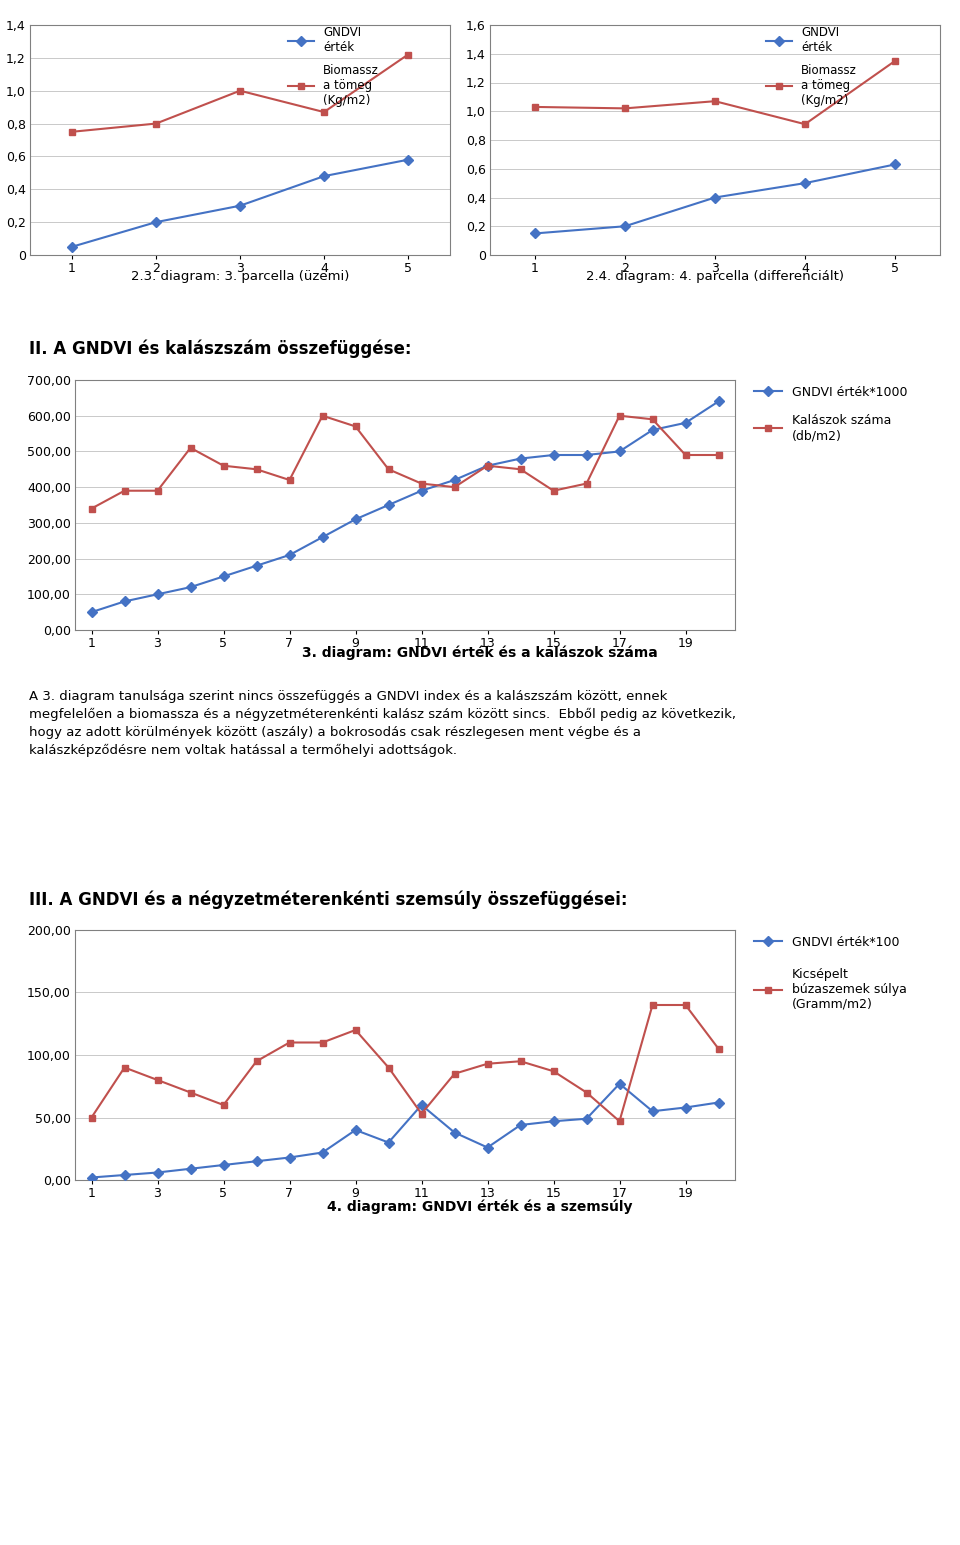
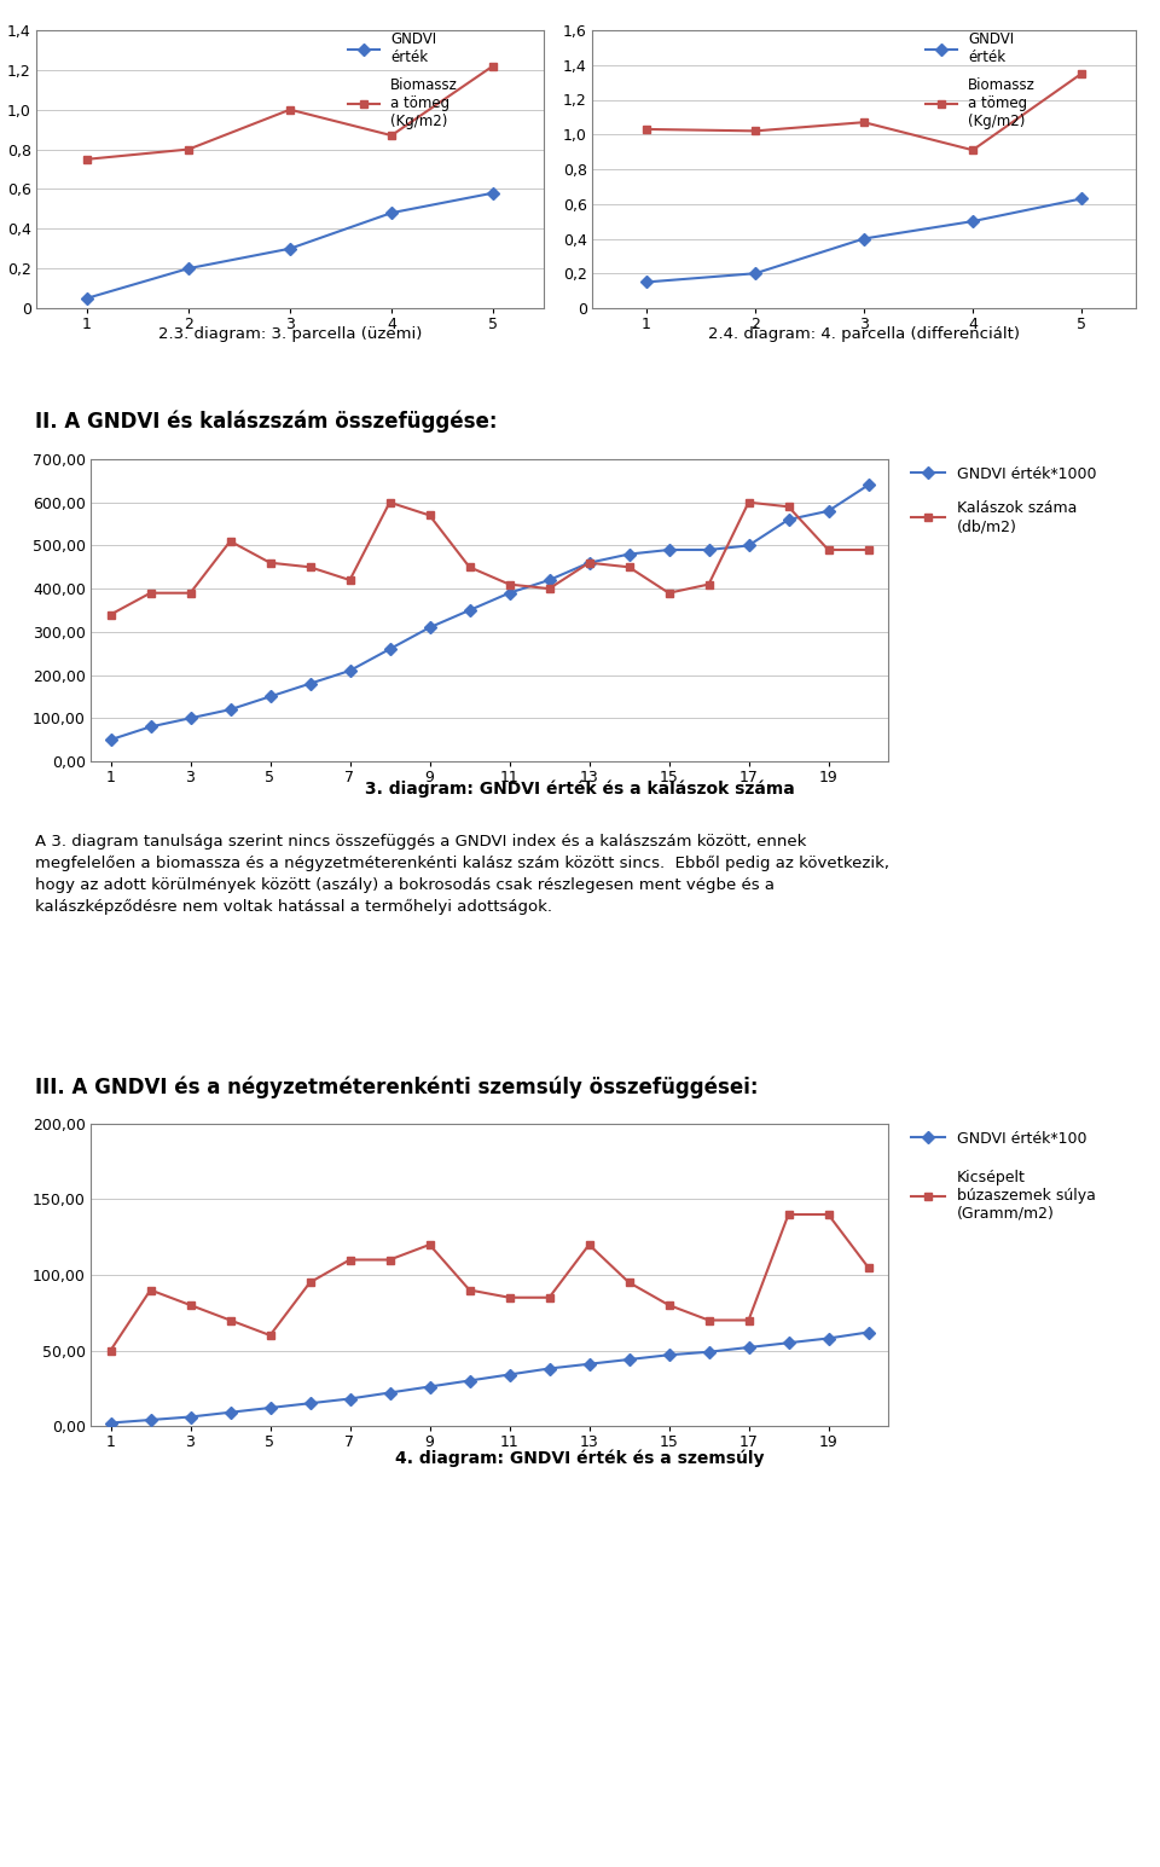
GNDVI érték*100/9: 40 -> 26
GNDVI érték*100/11: 60 -> 34
Kicsépelt búzaszemek súlya (Gramm/m2)/11: 53 -> 85
GNDVI érték*100/13: 26 -> 41
Kicsépelt búzaszemek súlya (Gramm/m2)/13: 93 -> 120
Kicsépelt búzaszemek súlya (Gramm/m2)/15: 87 -> 80
GNDVI érték*100/17: 77 -> 52
Kicsépelt búzaszemek súlya (Gramm/m2)/17: 47 -> 70
